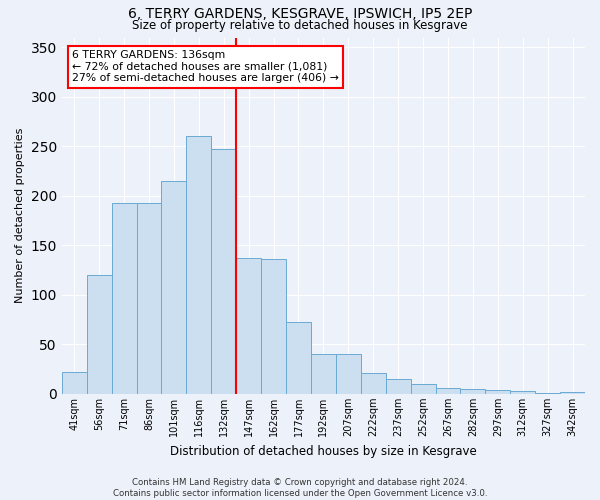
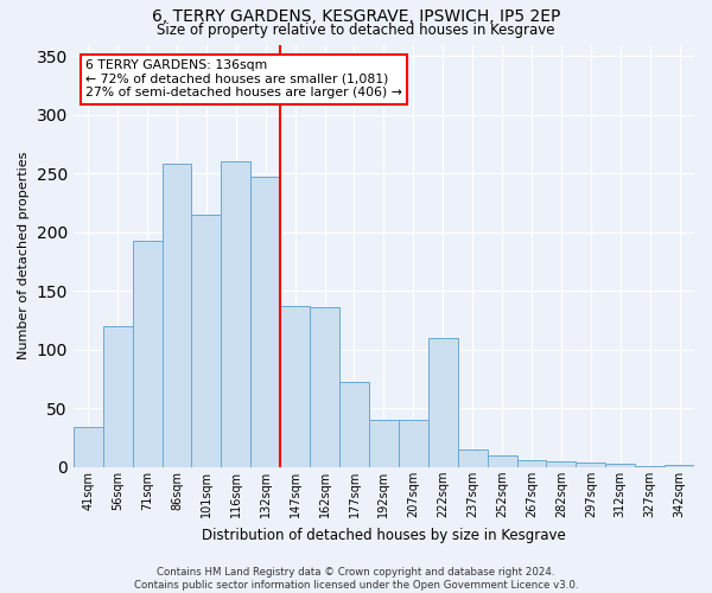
41sqm: 22 -> 34
86sqm: 193 -> 258
222sqm: 21 -> 110
